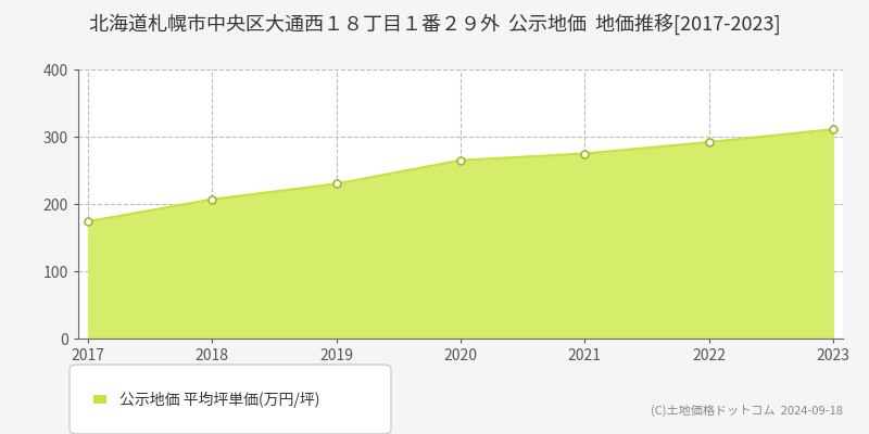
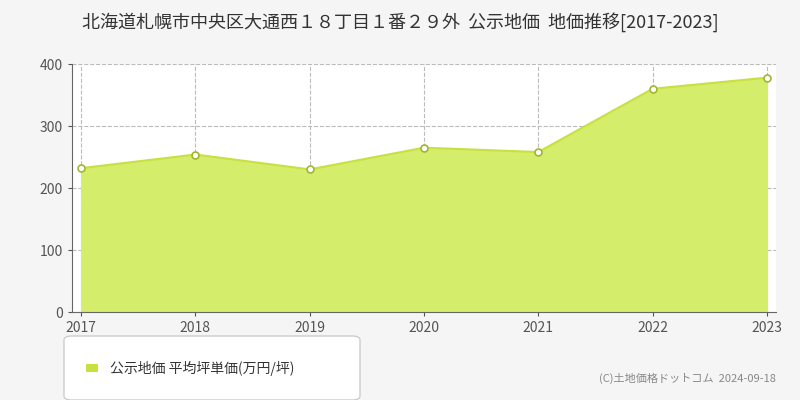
2017: 174 -> 232
2018: 207 -> 254
2021: 275 -> 258
2022: 292 -> 360
2023: 311 -> 378
